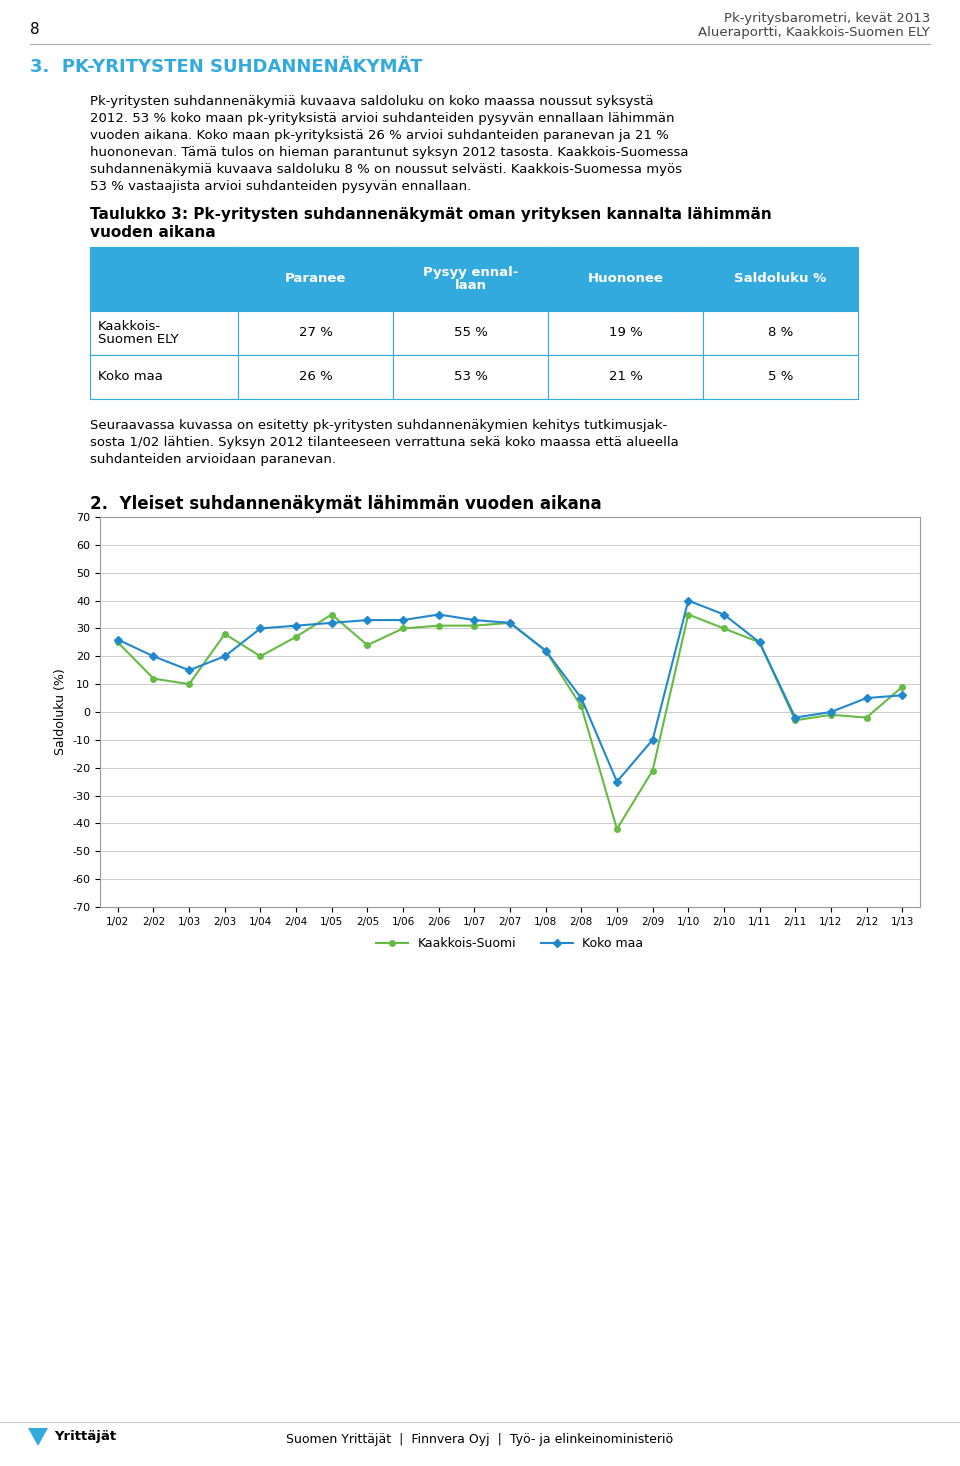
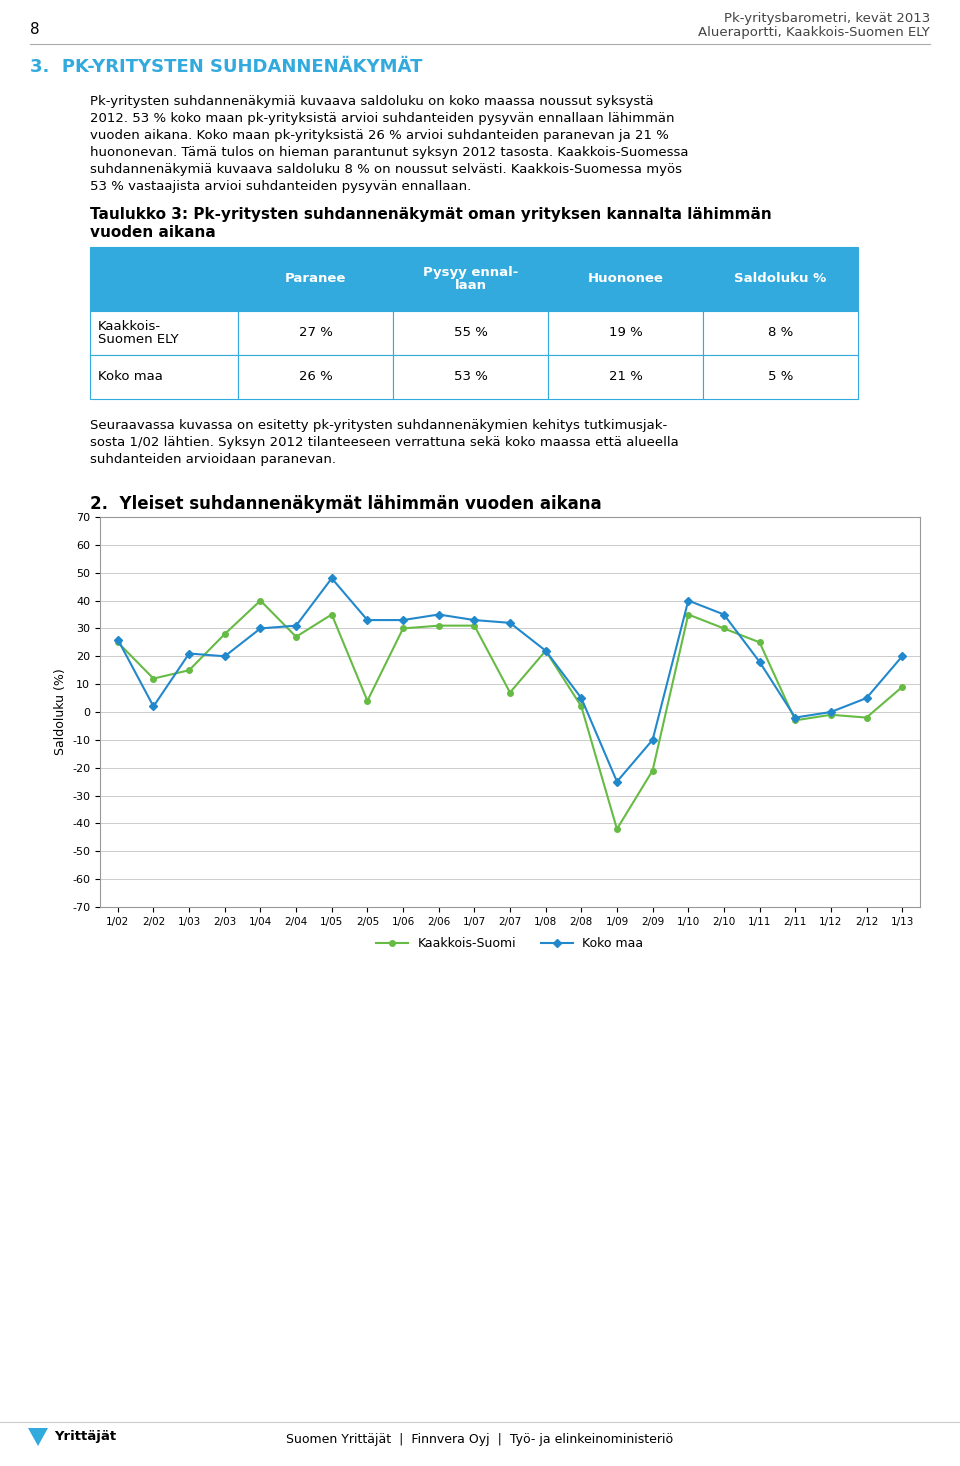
Koko maa/2/02: 20 -> 2
Kaakkois-Suomi/1/03: 10 -> 15
Koko maa/1/03: 15 -> 21
Kaakkois-Suomi/1/04: 20 -> 40
Koko maa/1/05: 32 -> 48
Kaakkois-Suomi/2/05: 24 -> 4
Kaakkois-Suomi/2/07: 32 -> 7
Koko maa/1/11: 25 -> 18
Koko maa/1/13: 6 -> 20
